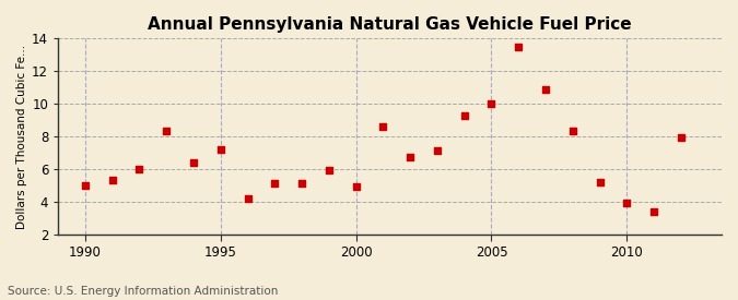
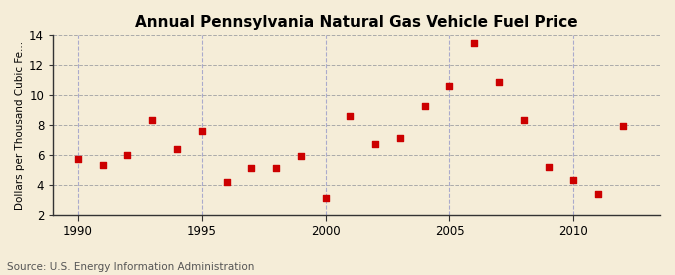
1990: 5.0 -> 5.7
1995: 7.2 -> 7.6
2000: 4.9 -> 3.1
2005: 10.0 -> 10.6
2010: 3.9 -> 4.3
